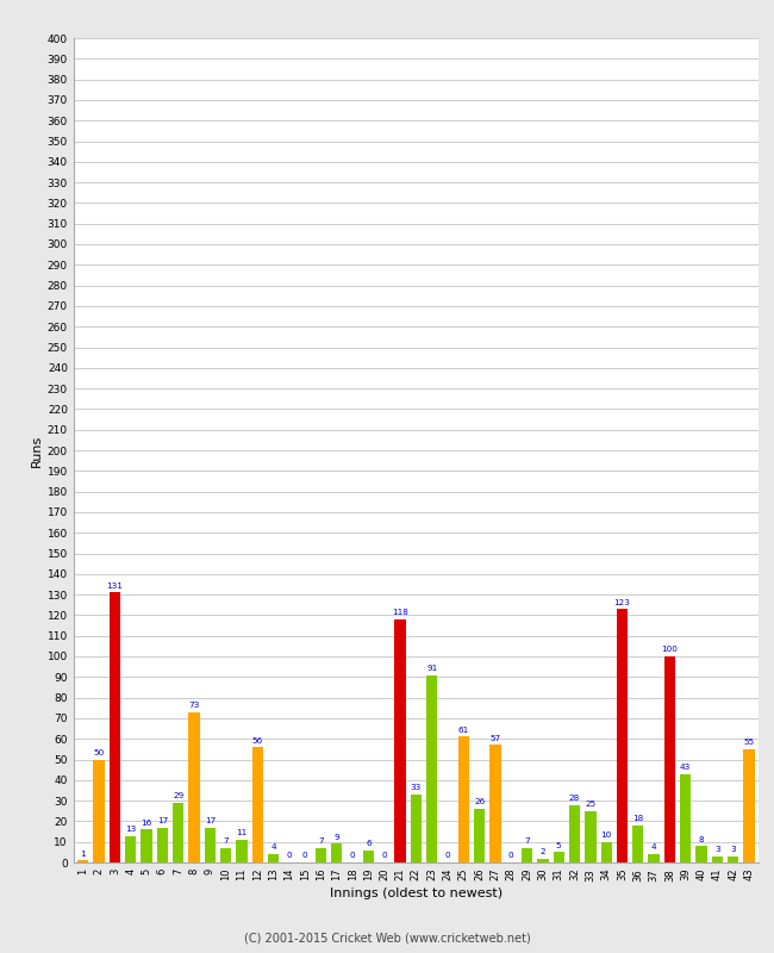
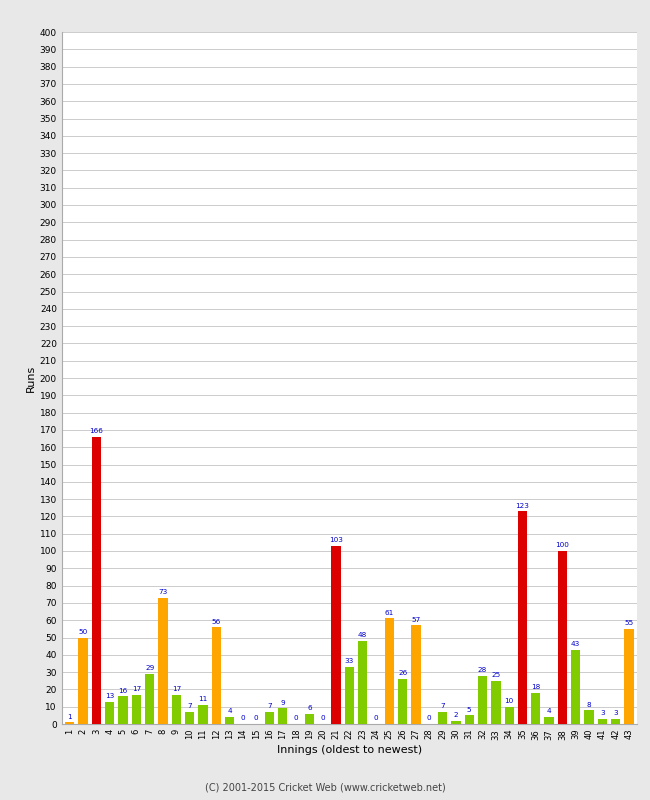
3: 131 -> 166
21: 118 -> 103
23: 91 -> 48
